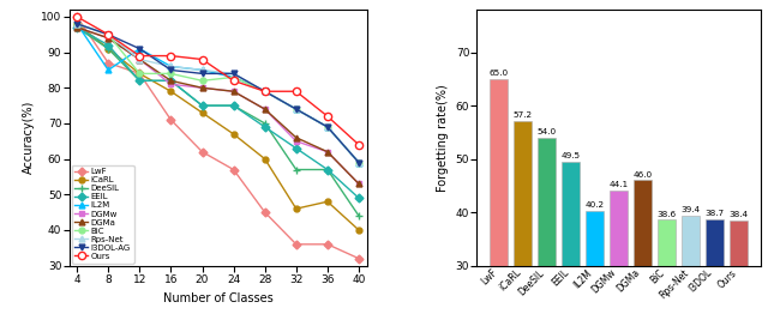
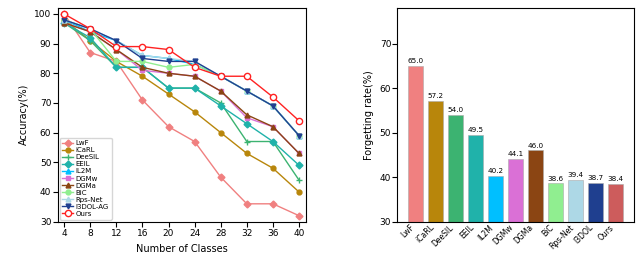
IL2M/8: 85 -> 94
Rps-Net/12: 88 -> 91
iCaRL/32: 46 -> 53
